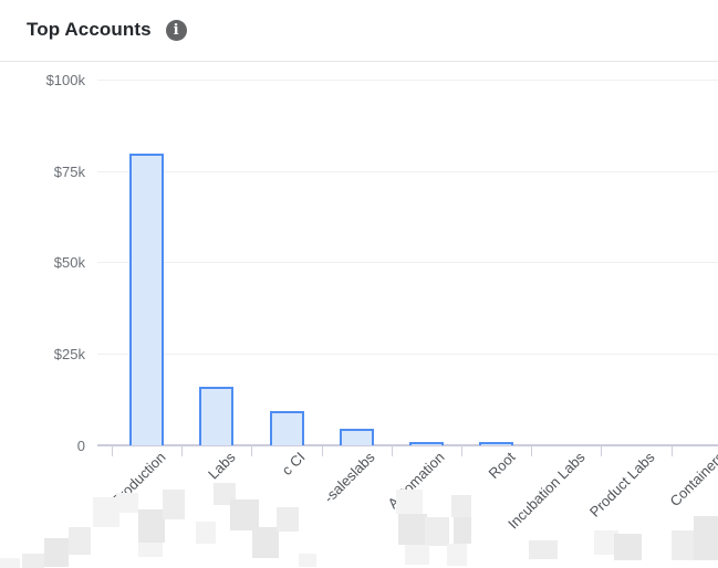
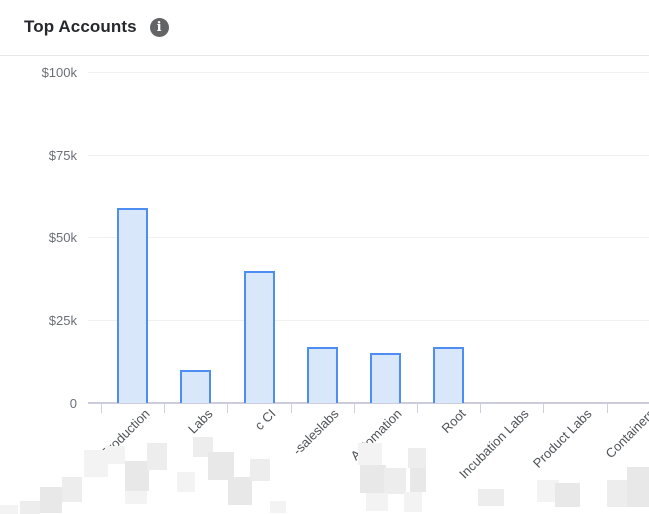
Production: $80k -> $59k
Labs: $16k -> $10k
c CI: $10k -> $40k
-saleslabs: $4k -> $17k
Automation: $1k -> $15k
Root: $1k -> $17k
